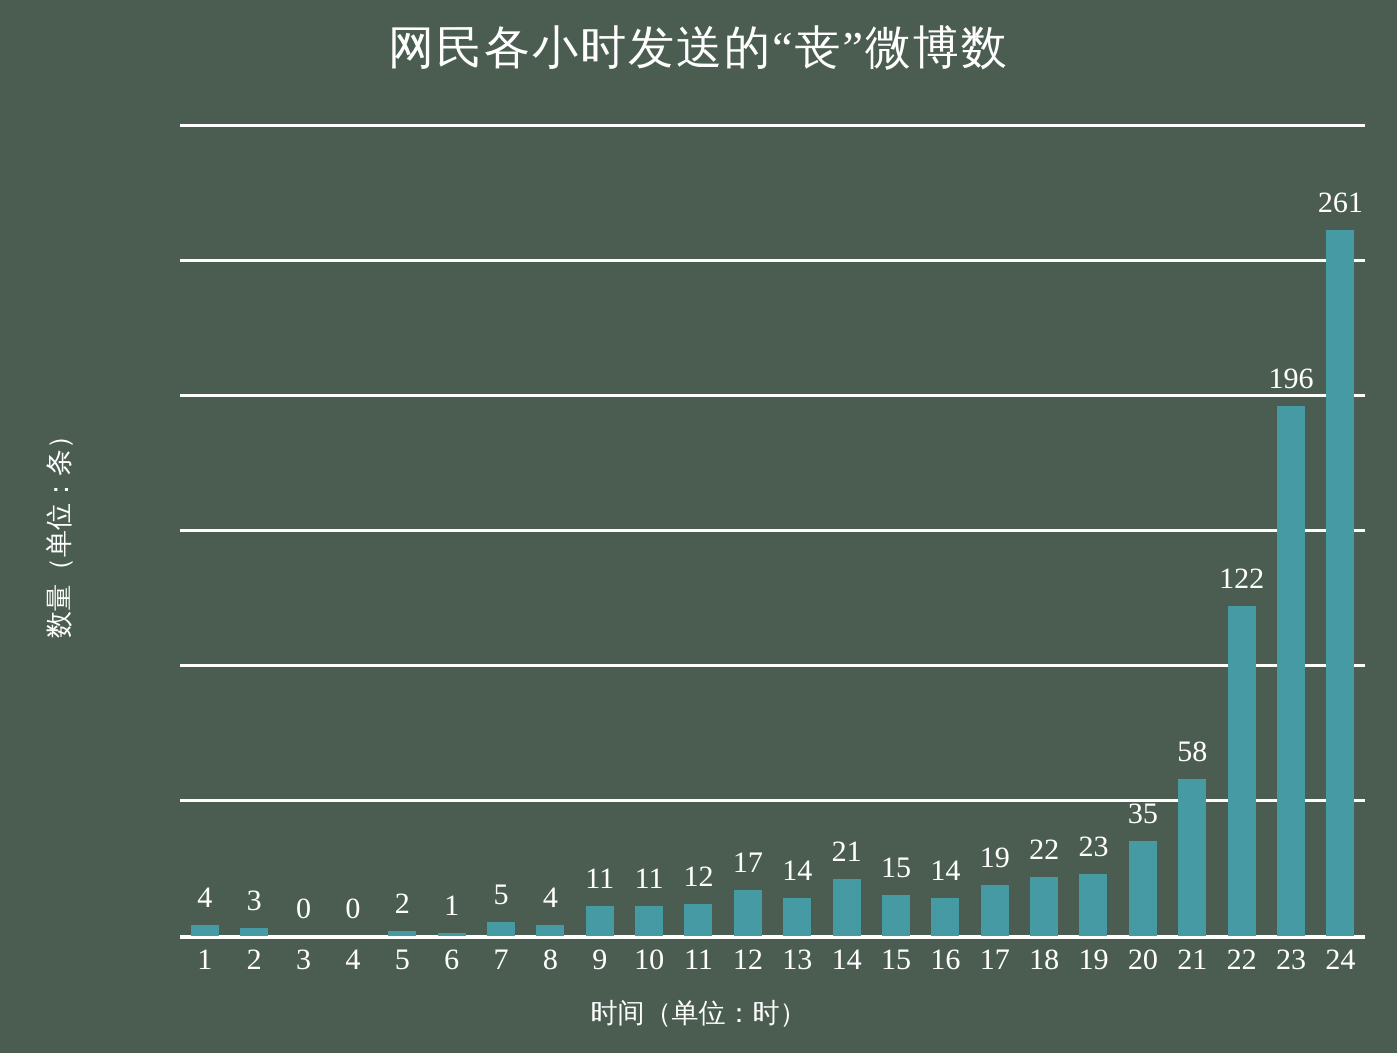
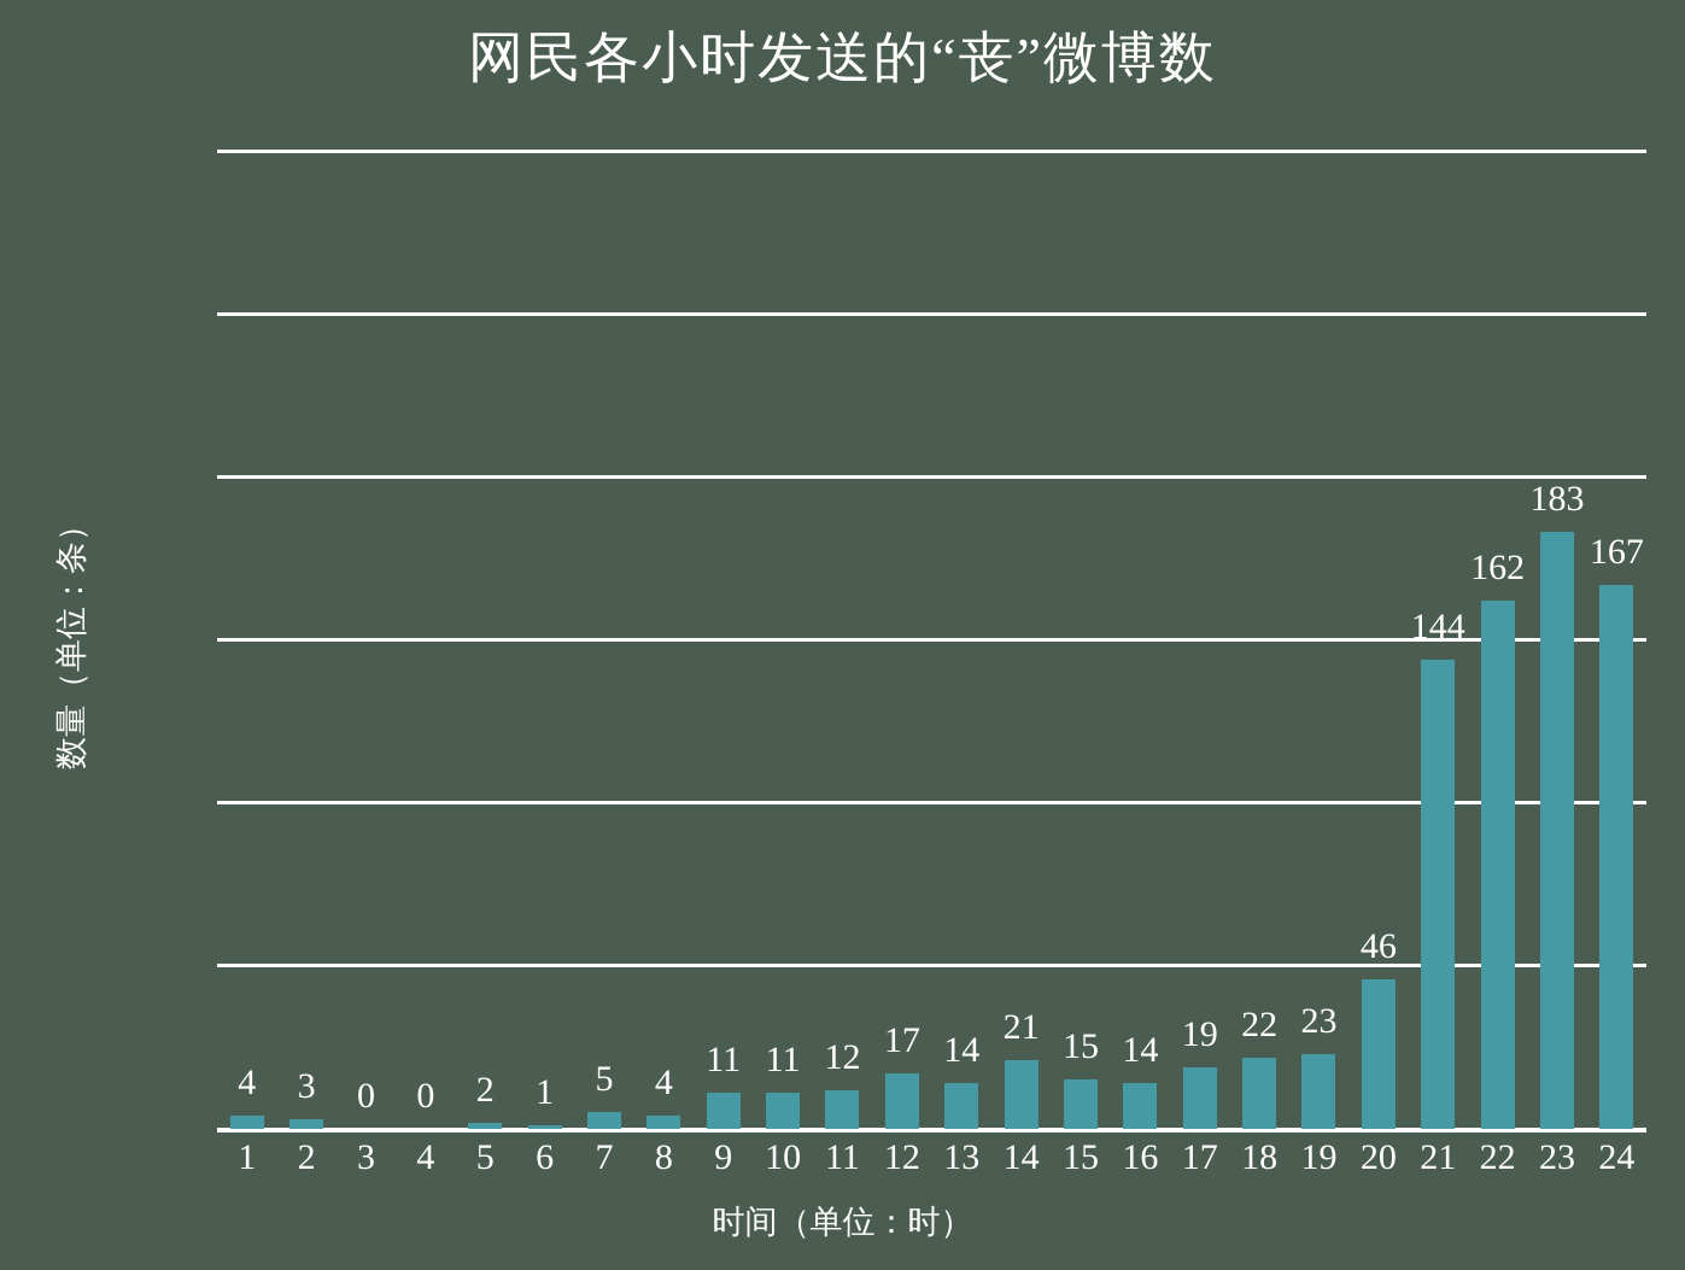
20: 35 -> 46
21: 58 -> 144
22: 122 -> 162
23: 196 -> 183
24: 261 -> 167
